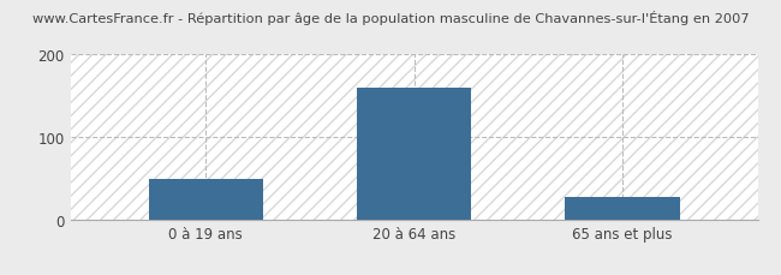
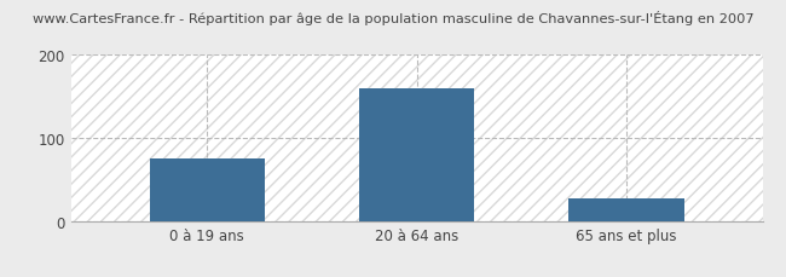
0 à 19 ans: 50 -> 75
